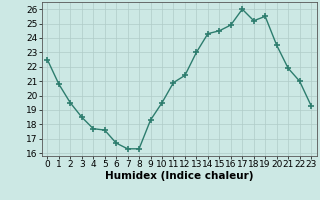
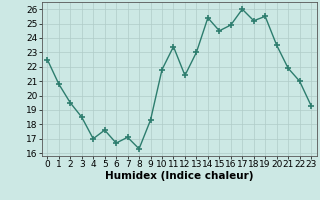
4: 17.7 -> 17.0
7: 16.3 -> 17.1
10: 19.5 -> 21.8
11: 20.9 -> 23.4
14: 24.3 -> 25.4
